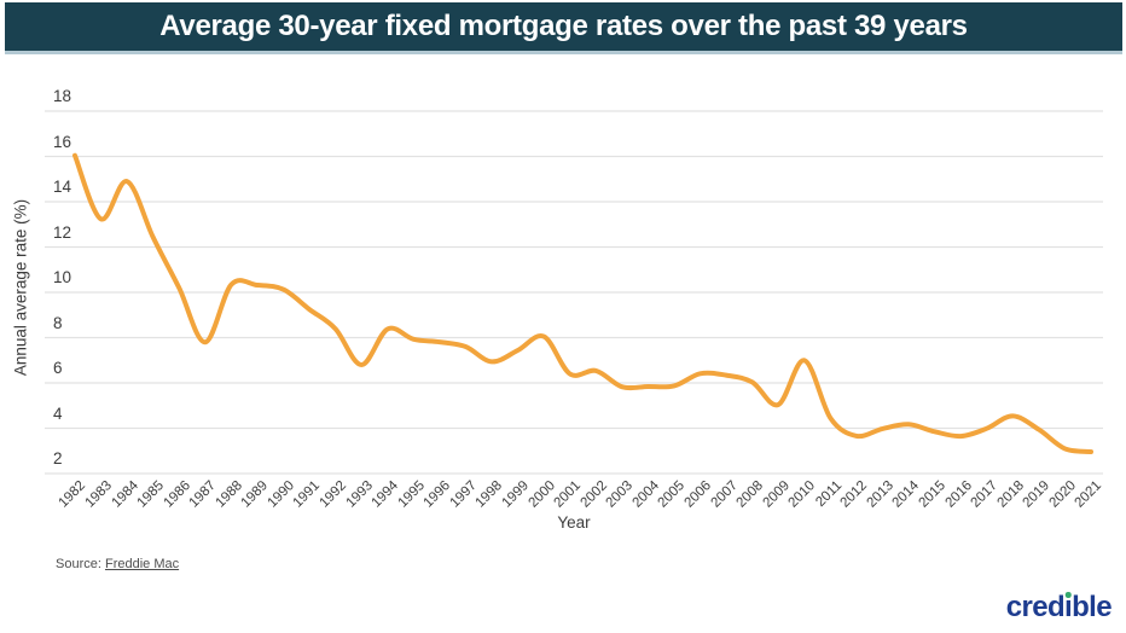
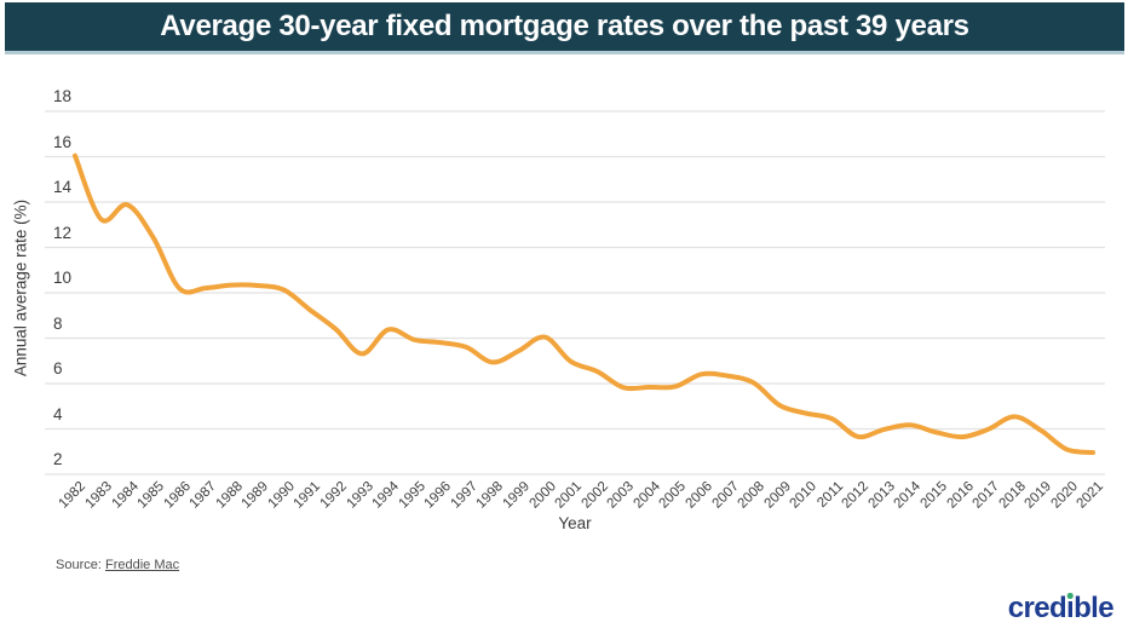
1984: 14.9 -> 13.9
1987: 7.8 -> 10.2
1993: 6.8 -> 7.3
2001: 6.4 -> 7.0
2010: 7.0 -> 4.7
